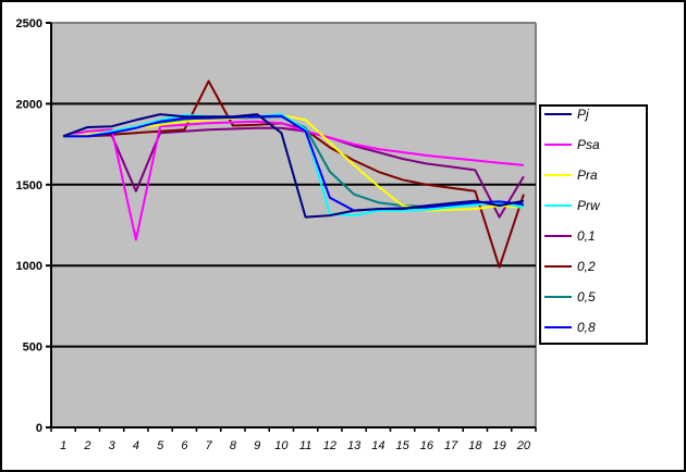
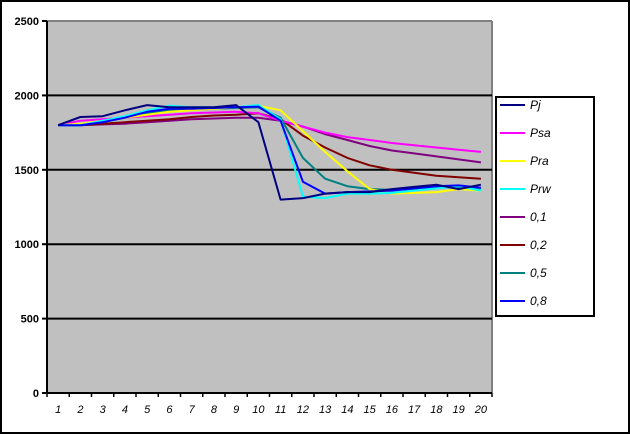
Psa/4: 1160 -> 1850
0,1/4: 1460 -> 1810
0,2/7: 2140 -> 1860
0,1/19: 1300 -> 1570
0,2/19: 990 -> 1450
